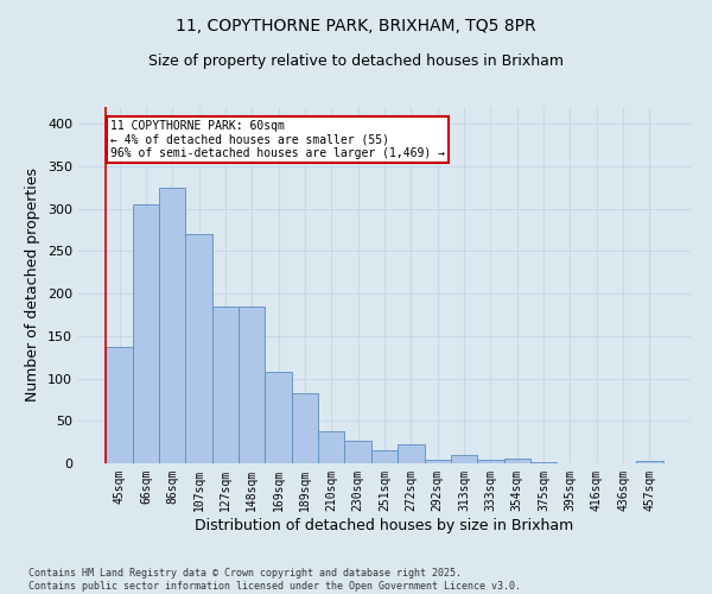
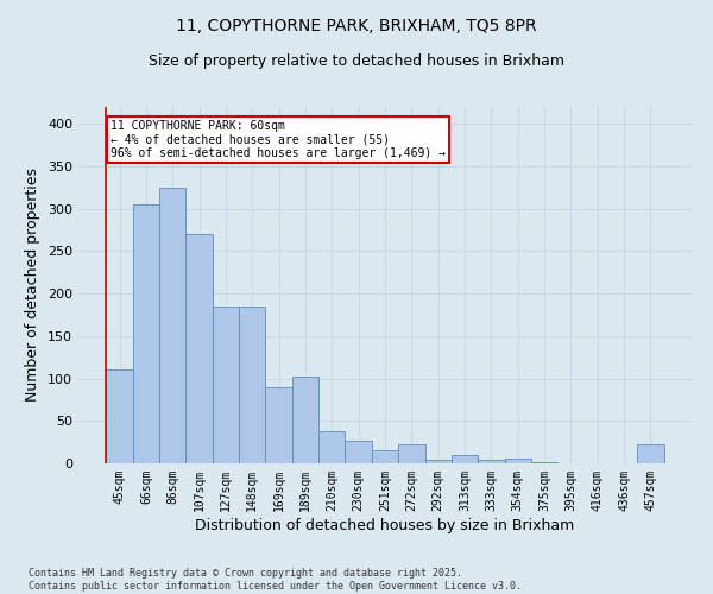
45sqm: 137 -> 110
169sqm: 108 -> 90
189sqm: 83 -> 102
457sqm: 3 -> 22
